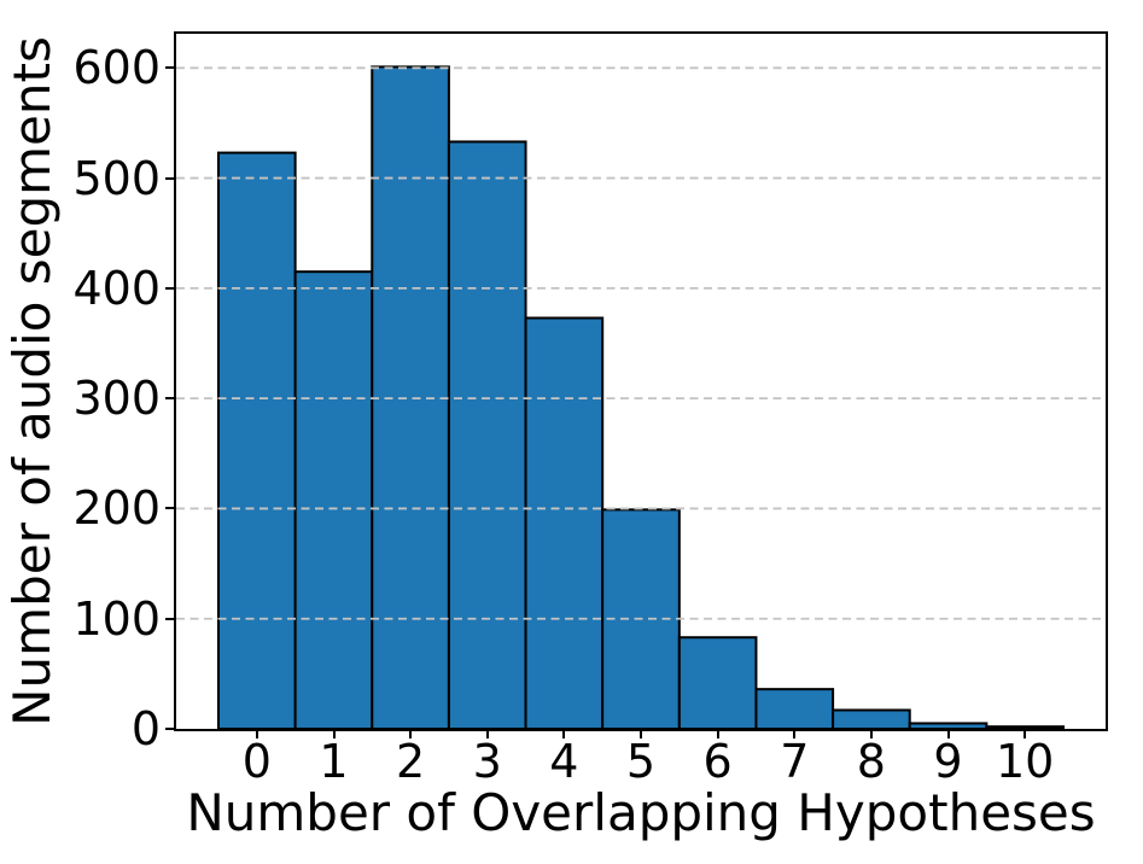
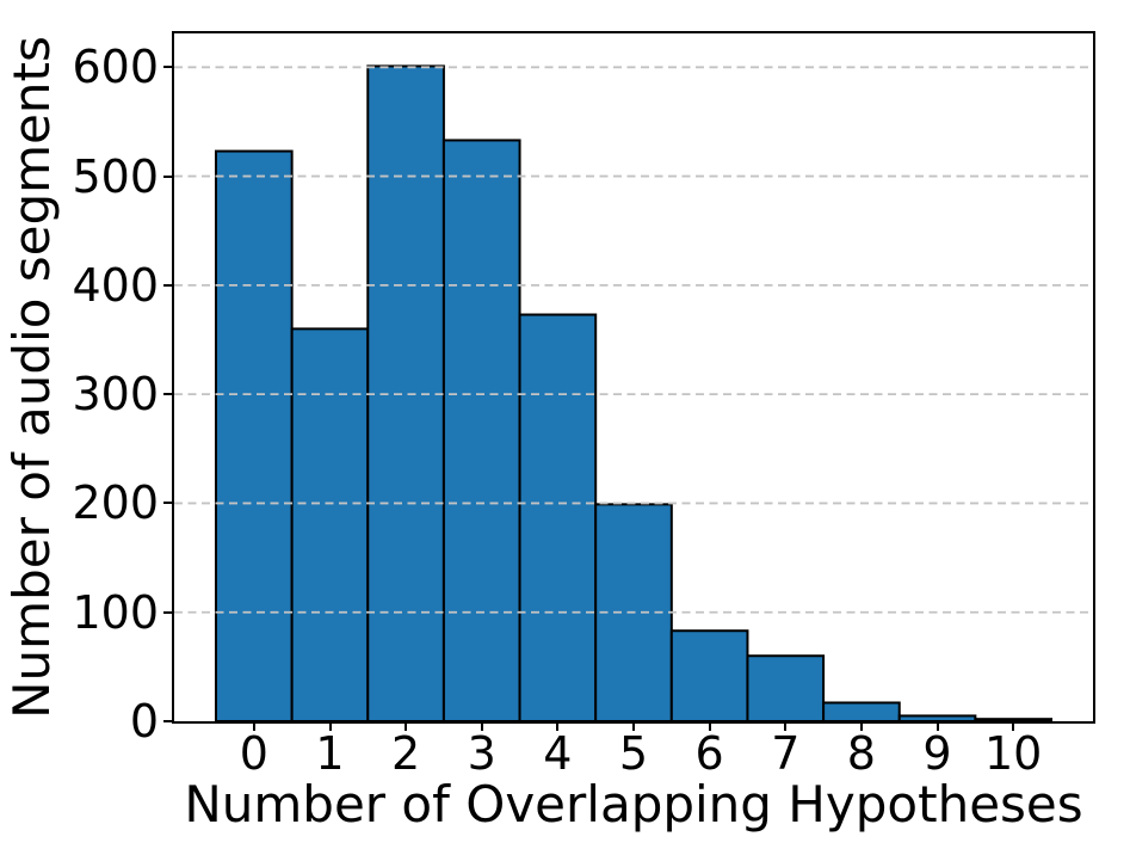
1: 420 -> 360
7: 40 -> 60
